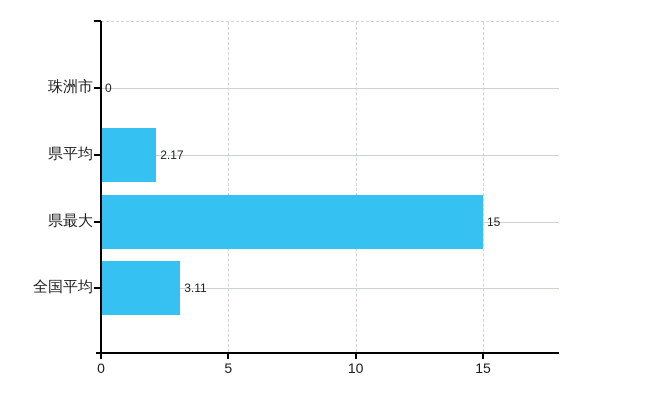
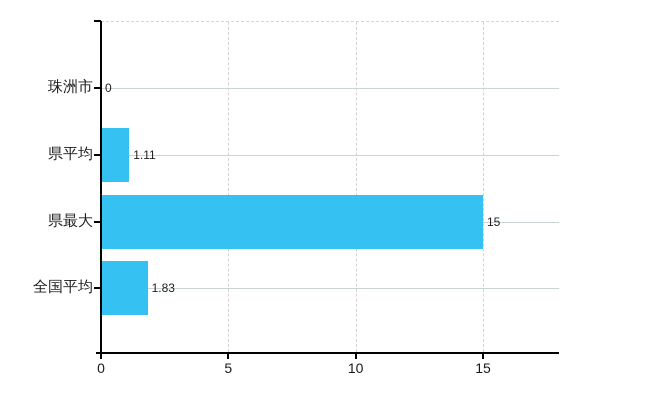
県平均: 2.17 -> 1.11
全国平均: 3.11 -> 1.83
